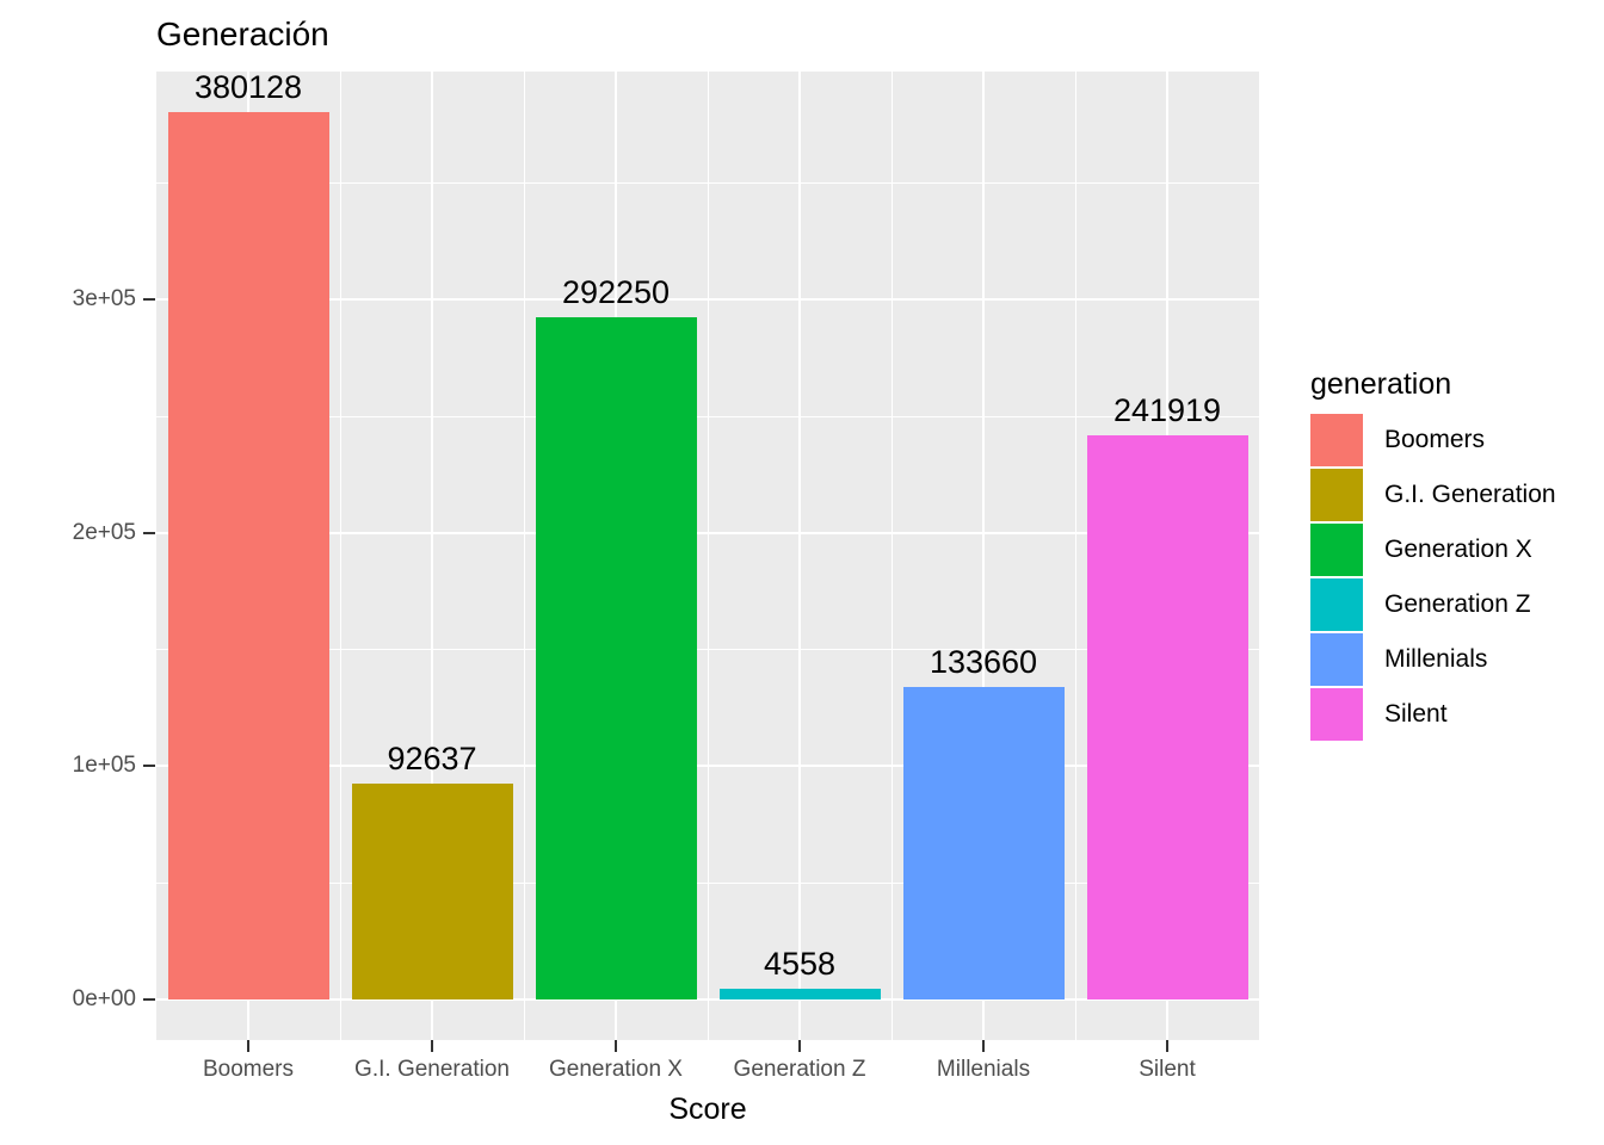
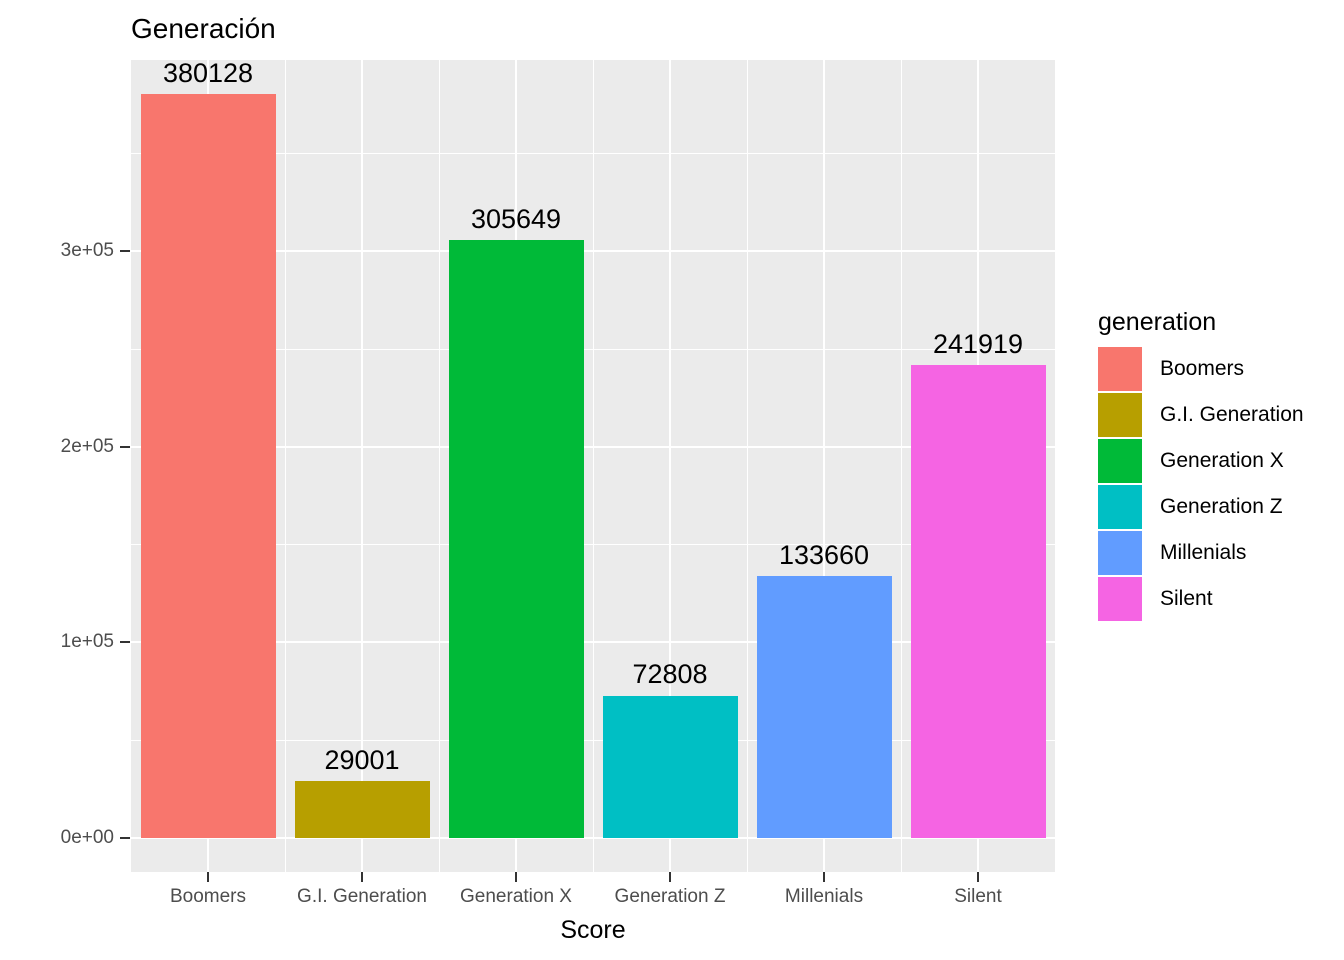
G.I. Generation: 92637 -> 29001
Generation X: 292250 -> 305649
Generation Z: 4558 -> 72808
